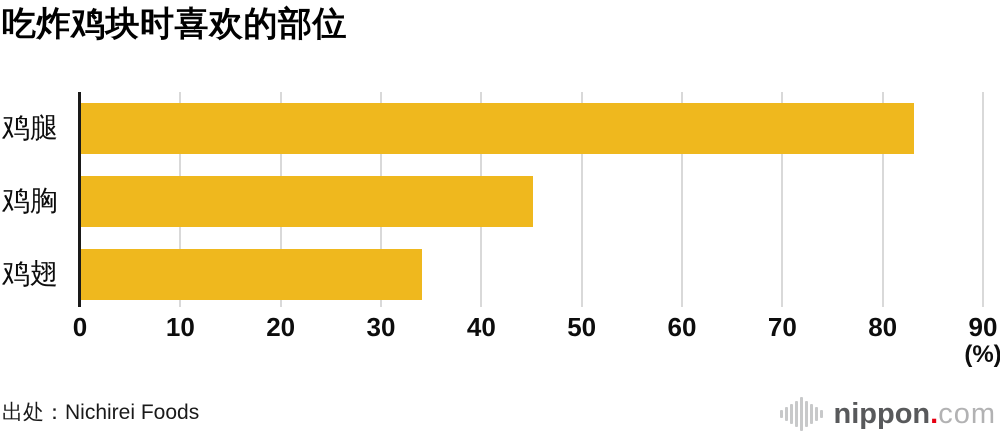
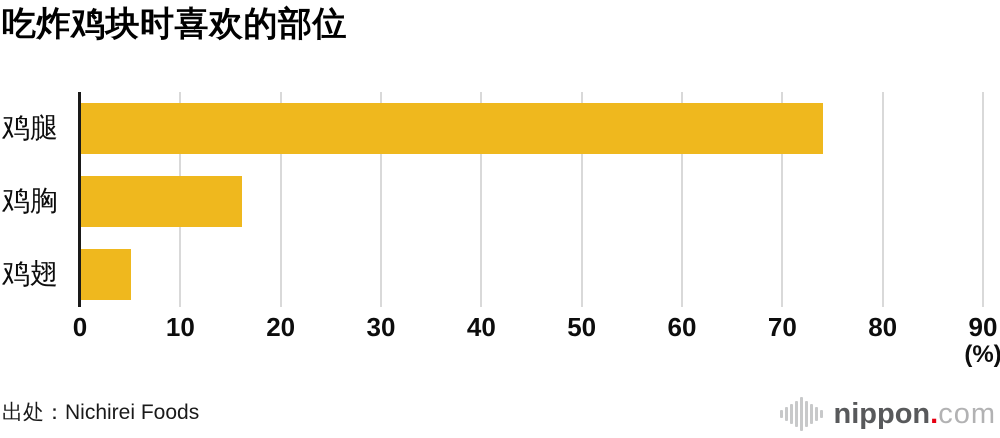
鸡腿: 83 -> 74
鸡胸: 45 -> 16
鸡翅: 34 -> 5
